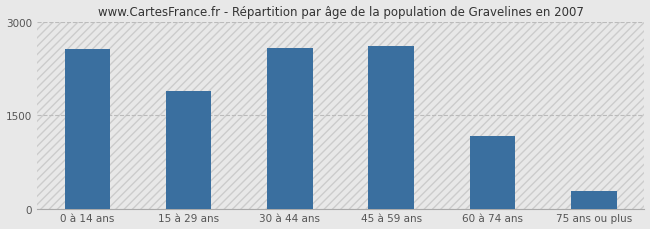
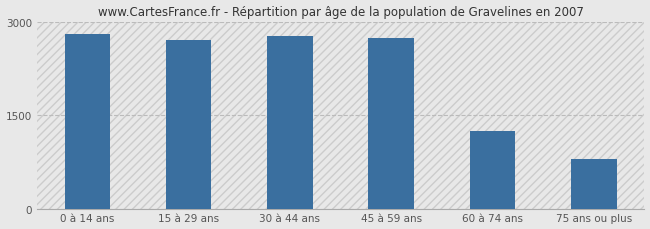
0 à 14 ans: 2560 -> 2800
15 à 29 ans: 1880 -> 2700
30 à 44 ans: 2580 -> 2760
45 à 59 ans: 2600 -> 2740
60 à 74 ans: 1160 -> 1250
75 ans ou plus: 280 -> 800
